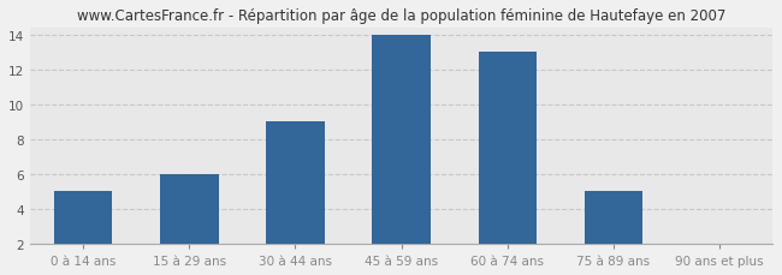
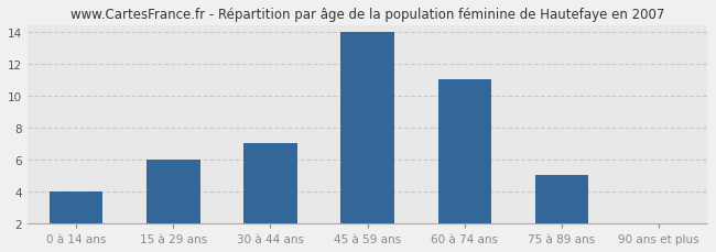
0 à 14 ans: 5 -> 4
30 à 44 ans: 9 -> 7
60 à 74 ans: 13 -> 11
